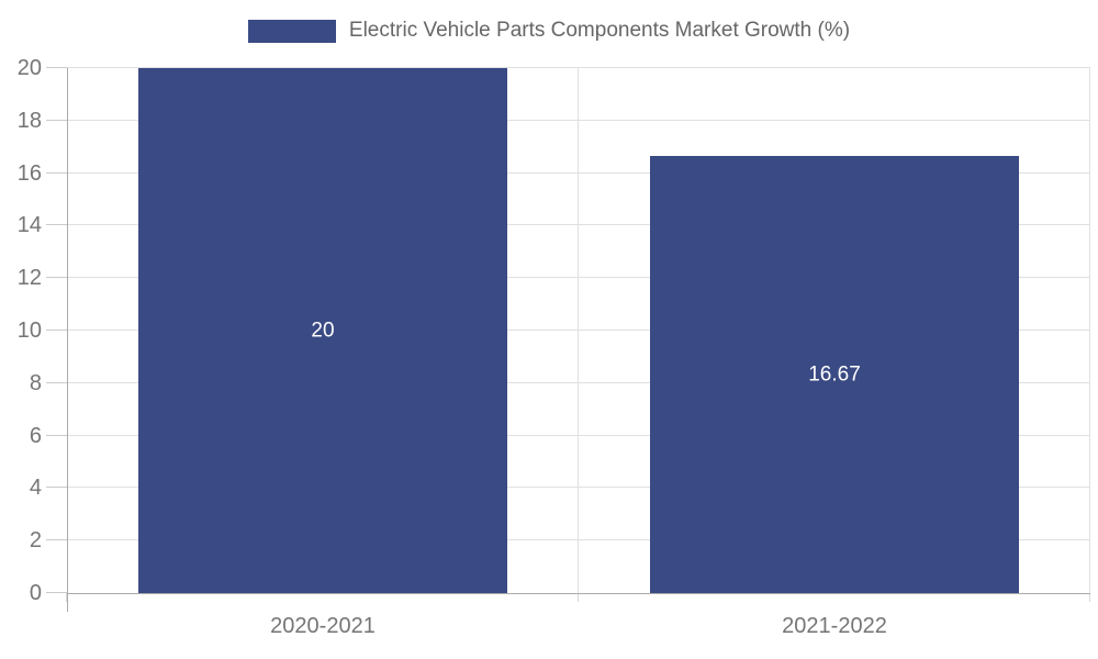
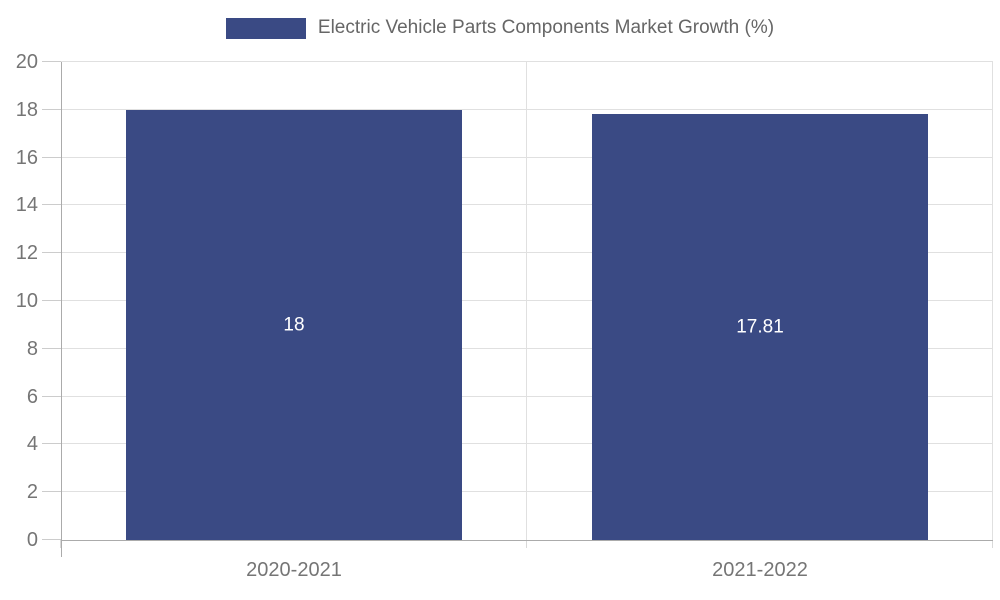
2020-2021: 20 -> 18
2021-2022: 16.67 -> 17.81
